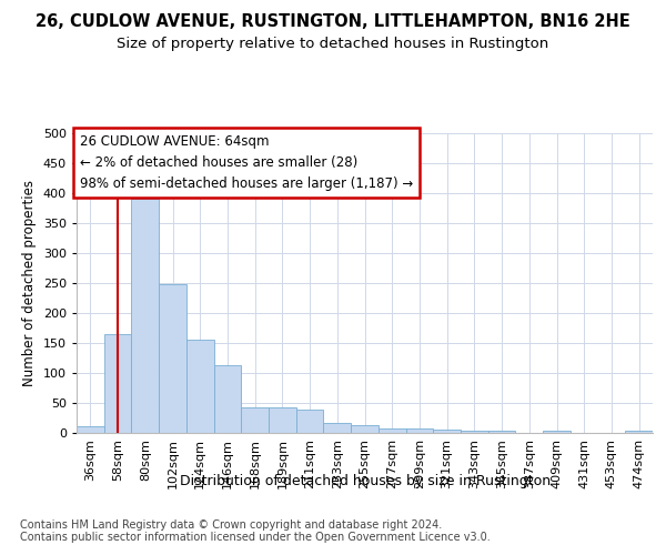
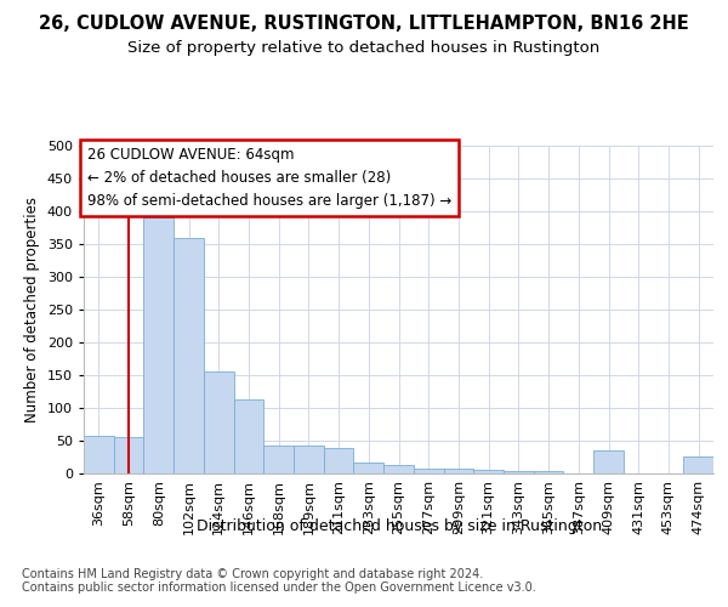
36sqm: 11 -> 58
58sqm: 165 -> 56
102sqm: 248 -> 360
409sqm: 3 -> 36
474sqm: 4 -> 26
